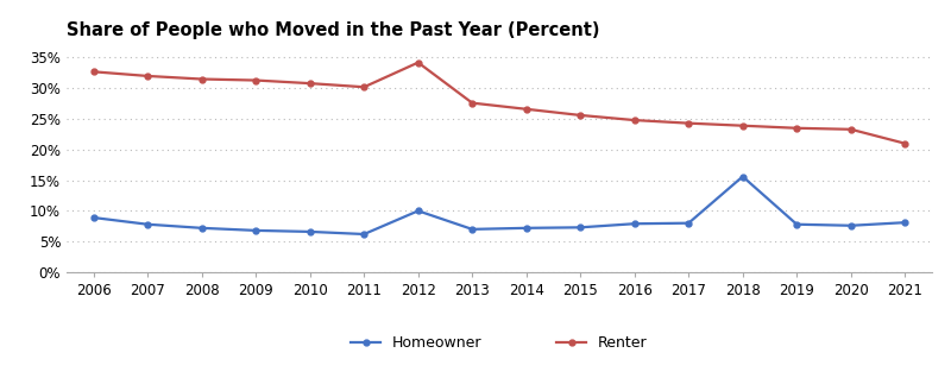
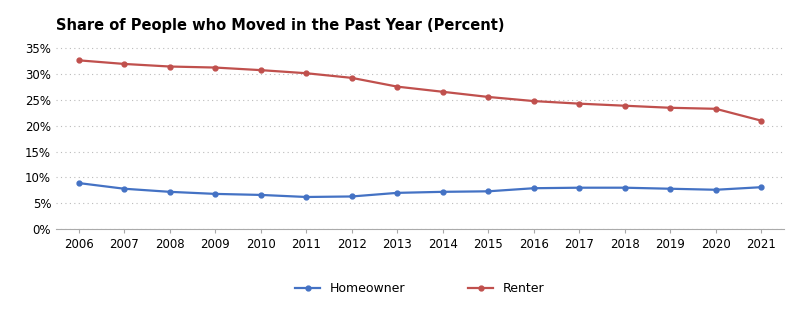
Homeowner/2012: 10.0% -> 6.3%
Renter/2012: 34.2% -> 29.3%
Homeowner/2018: 15.6% -> 8.0%
